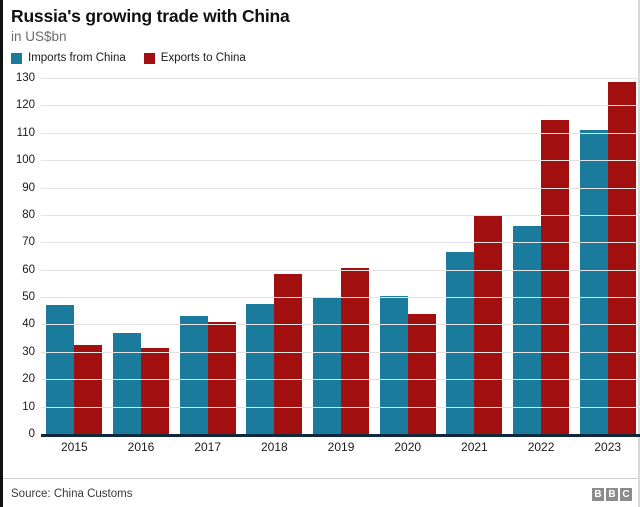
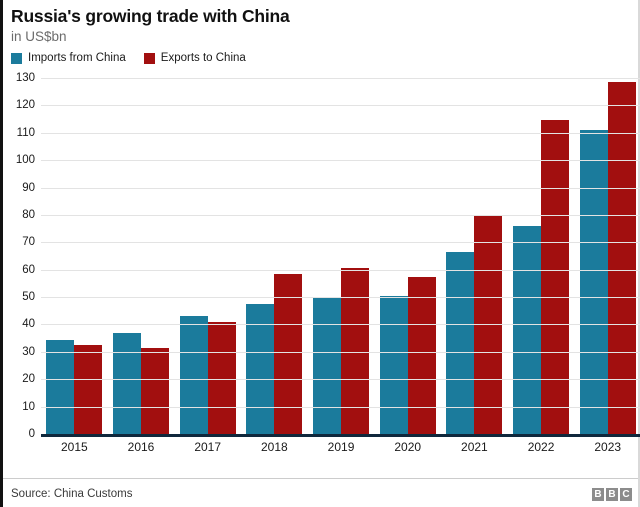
Imports from China/2015: 47 -> 34
Exports to China/2020: 44 -> 58
